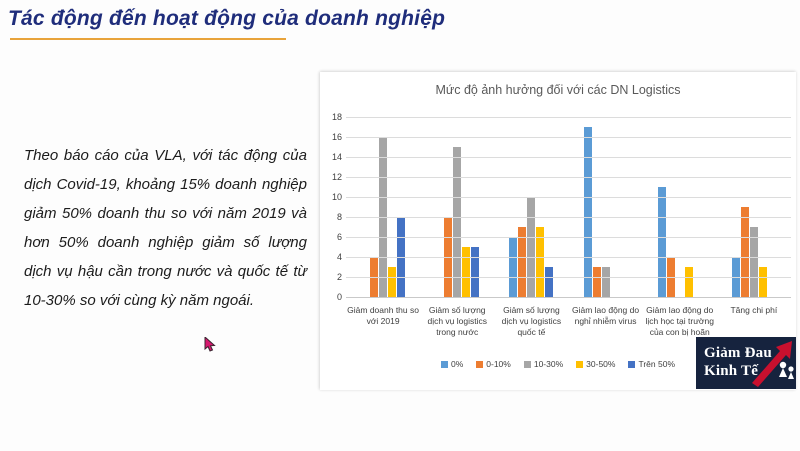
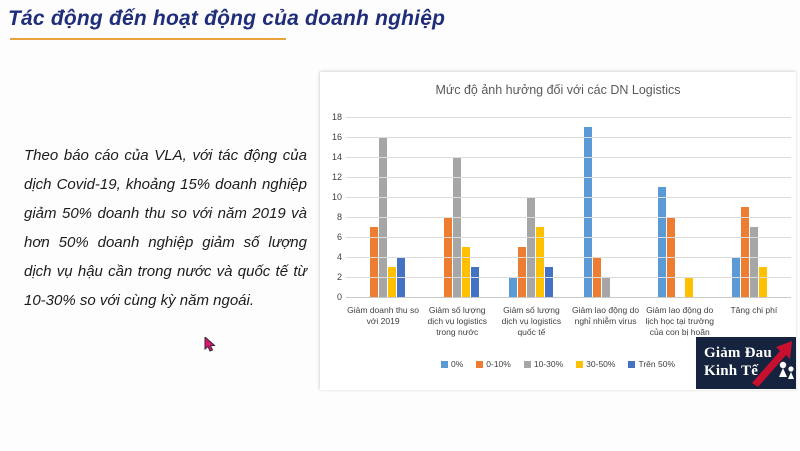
0-10%/Giảm doanh thu so với 2019: 4 -> 7
Trên 50%/Giảm doanh thu so với 2019: 8 -> 4
10-30%/Giảm số lượng dịch vụ logistics trong nước: 15 -> 14
Trên 50%/Giảm số lượng dịch vụ logistics trong nước: 5 -> 3
0%/Giảm số lượng dịch vụ logistics quốc tế: 6 -> 2
0-10%/Giảm số lượng dịch vụ logistics quốc tế: 7 -> 5
0-10%/Giảm lao động do nghỉ nhiễm virus: 3 -> 4
10-30%/Giảm lao động do nghỉ nhiễm virus: 3 -> 2
0-10%/Giảm lao động do lịch học tại trường của con bị hoãn: 4 -> 8
30-50%/Giảm lao động do lịch học tại trường của con bị hoãn: 3 -> 2
